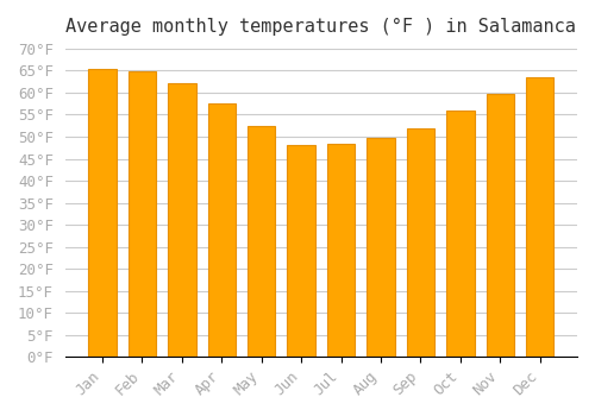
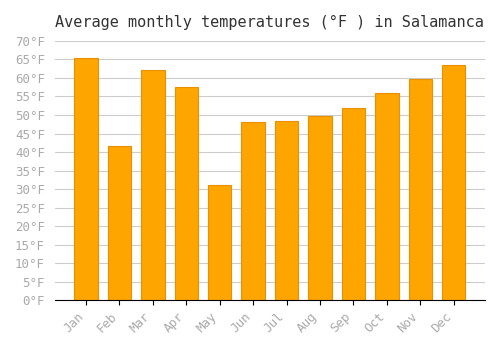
Feb: 64.8°F -> 41.5°F
May: 52.3°F -> 31.0°F
